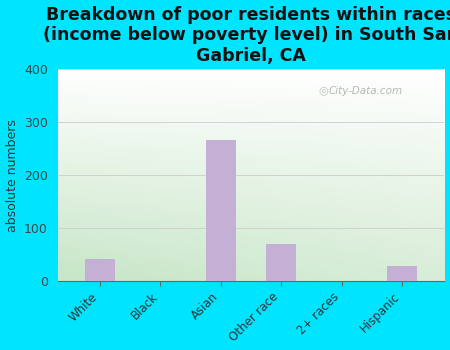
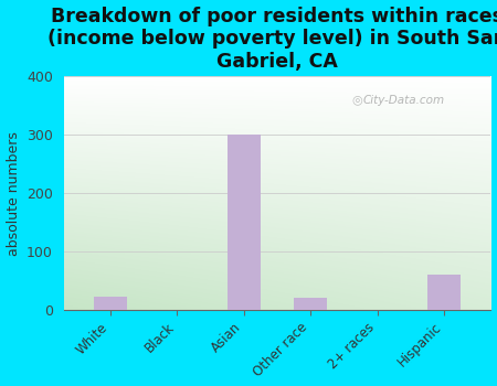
White: 42 -> 22
Asian: 266 -> 300
Other race: 70 -> 20
Hispanic: 28 -> 60
